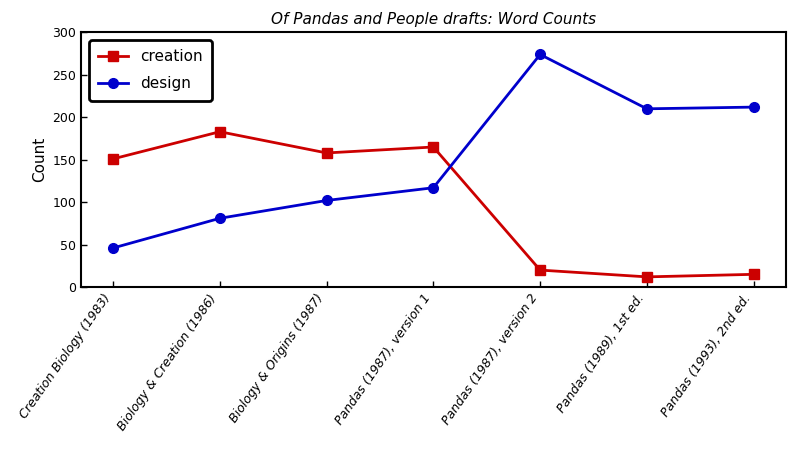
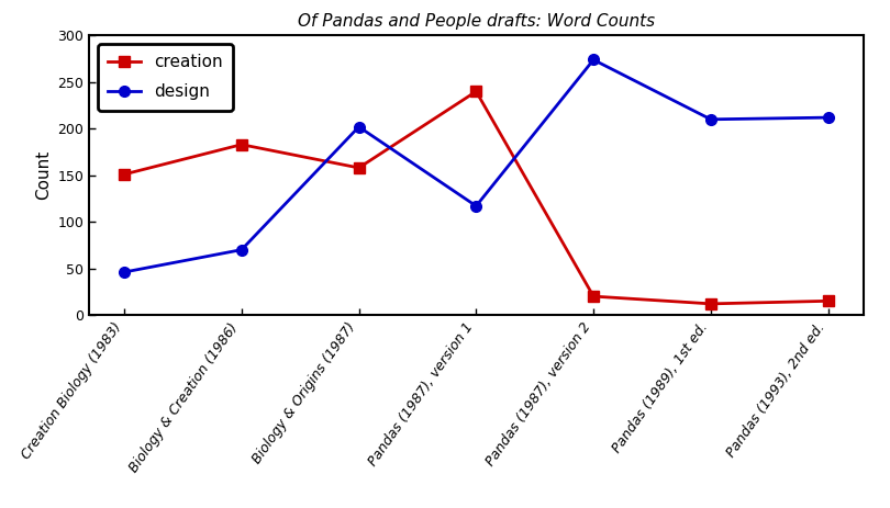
design/Biology & Creation (1986): 81 -> 70
design/Biology & Origins (1987): 102 -> 202
creation/Pandas (1987), version 1: 165 -> 240
